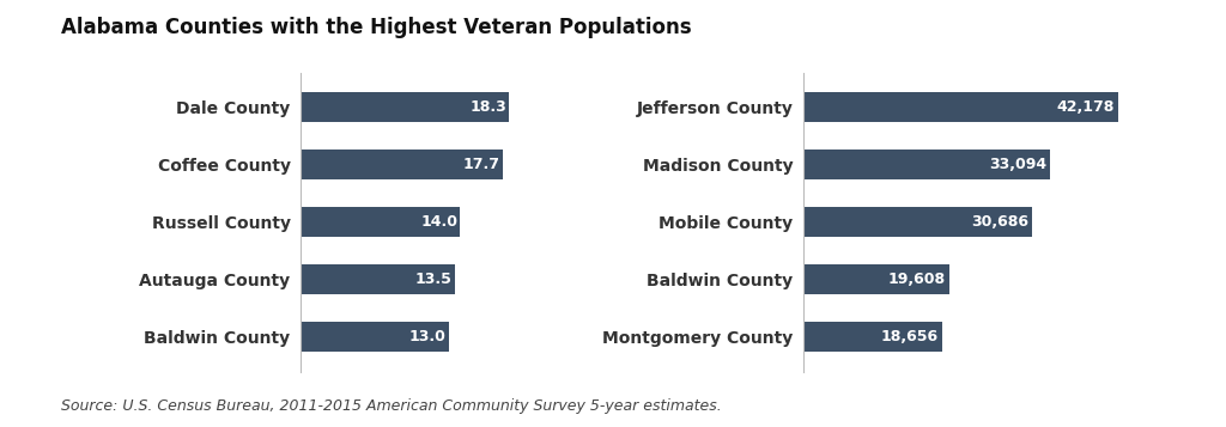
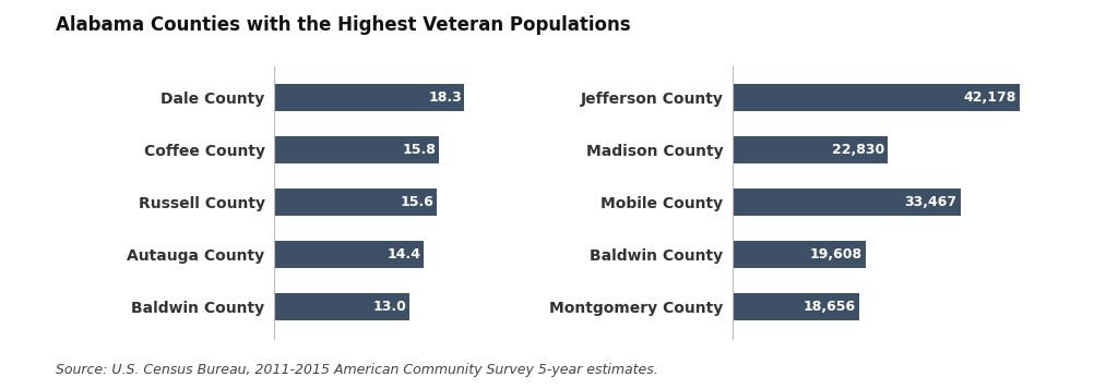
Coffee County: 17.7 -> 15.8
Russell County: 14.0 -> 15.6
Autauga County: 13.5 -> 14.4
Madison County: 33,094 -> 22,830
Mobile County: 30,686 -> 33,467
